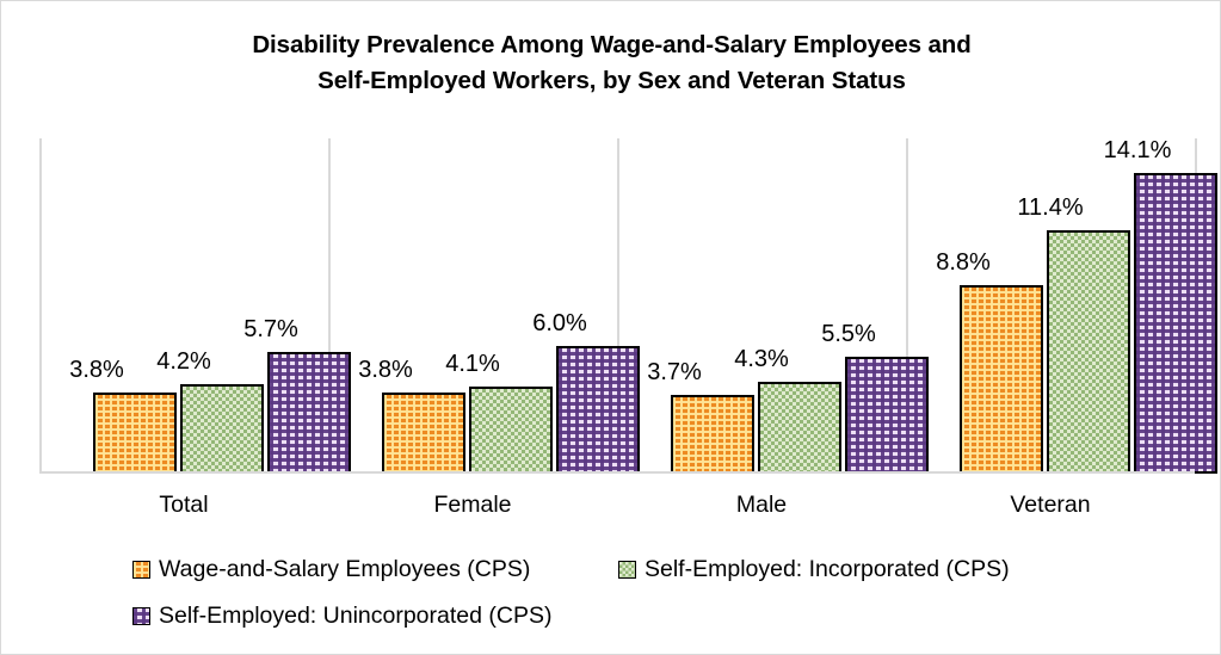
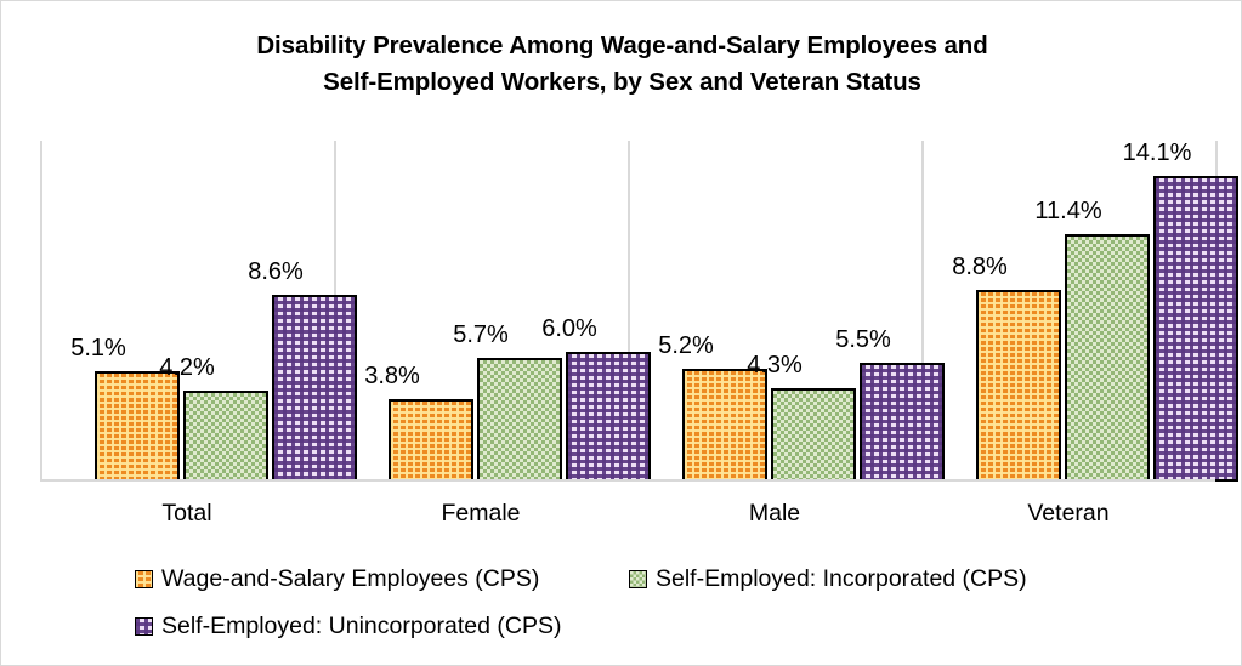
Wage-and-Salary Employees (CPS)/Total: 3.8% -> 5.1%
Self-Employed: Unincorporated (CPS)/Total: 5.7% -> 8.6%
Self-Employed: Incorporated (CPS)/Female: 4.1% -> 5.7%
Wage-and-Salary Employees (CPS)/Male: 3.7% -> 5.2%
